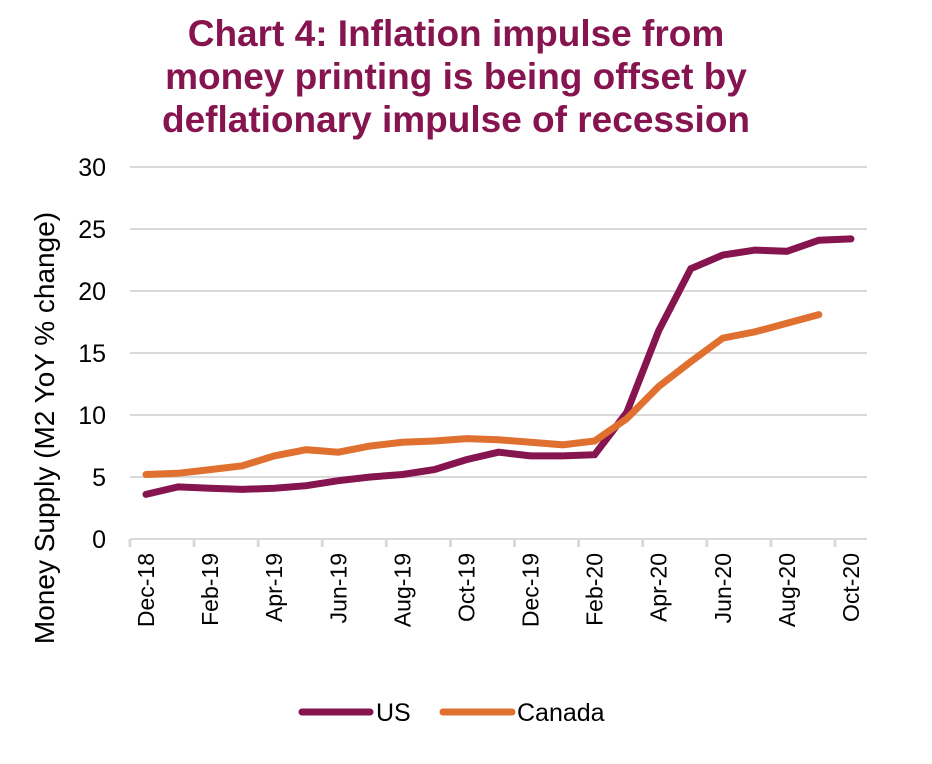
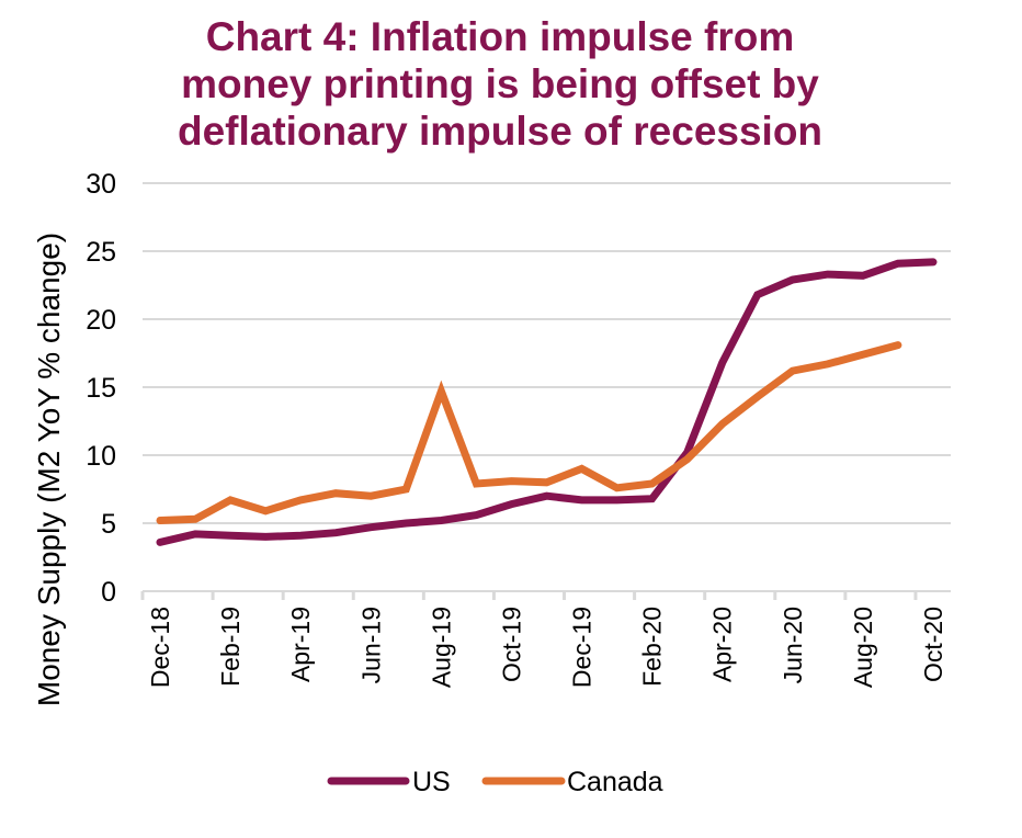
Canada/Feb-19: 5.6 -> 6.7
Canada/Aug-19: 7.8 -> 14.7
Canada/Dec-19: 7.8 -> 9.0
